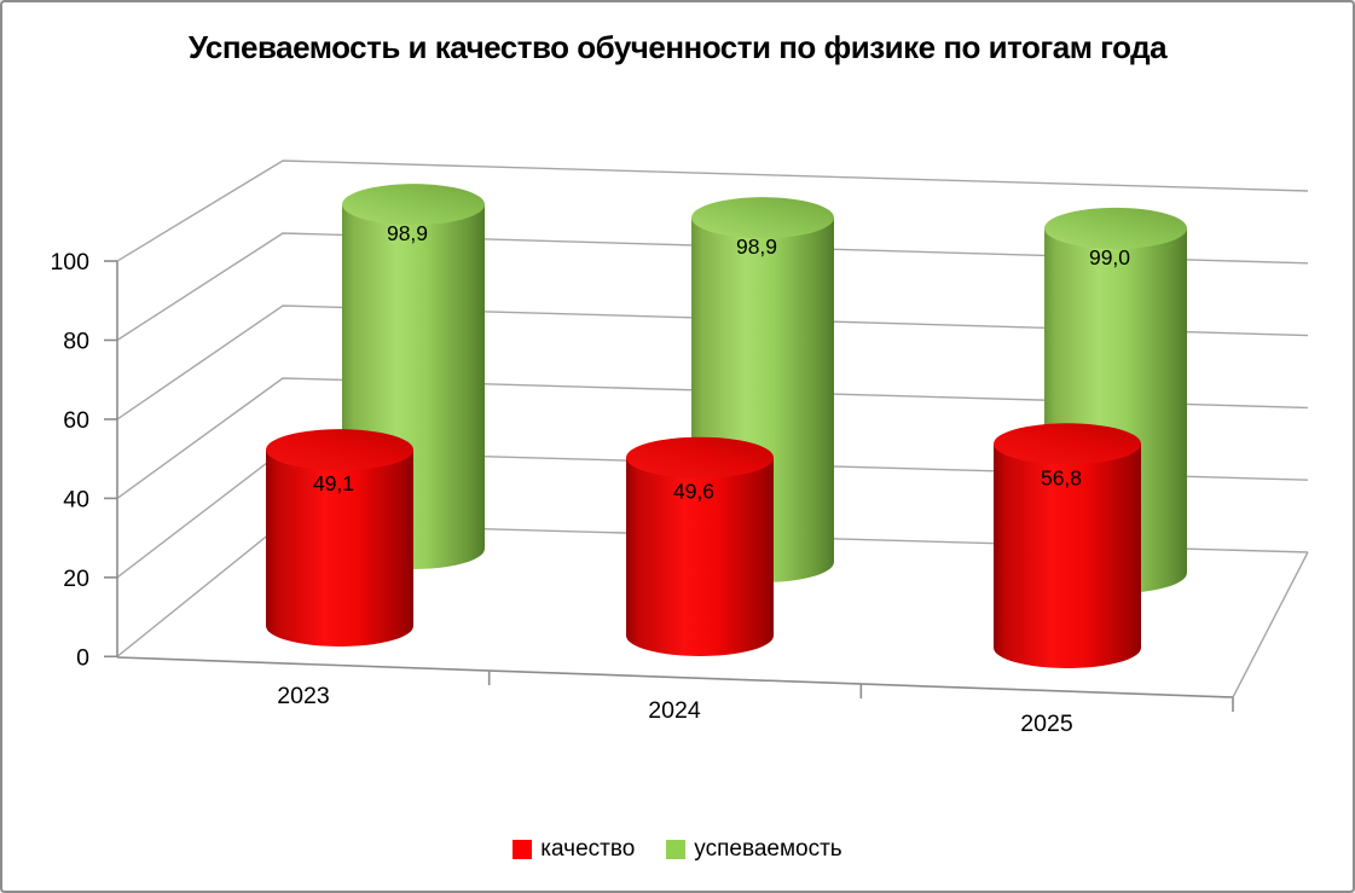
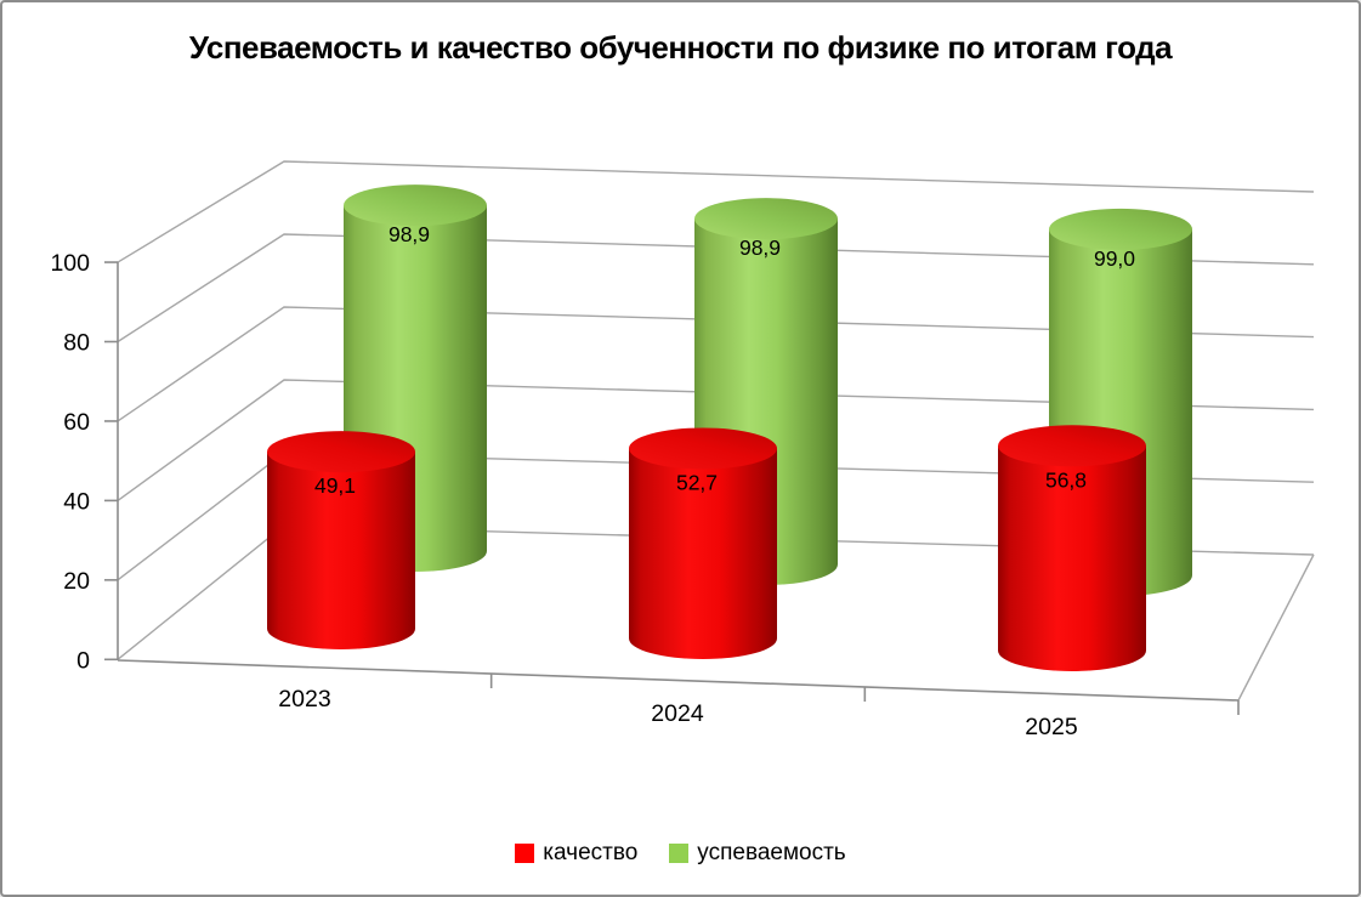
качество/2024: 49,6 -> 52,7
